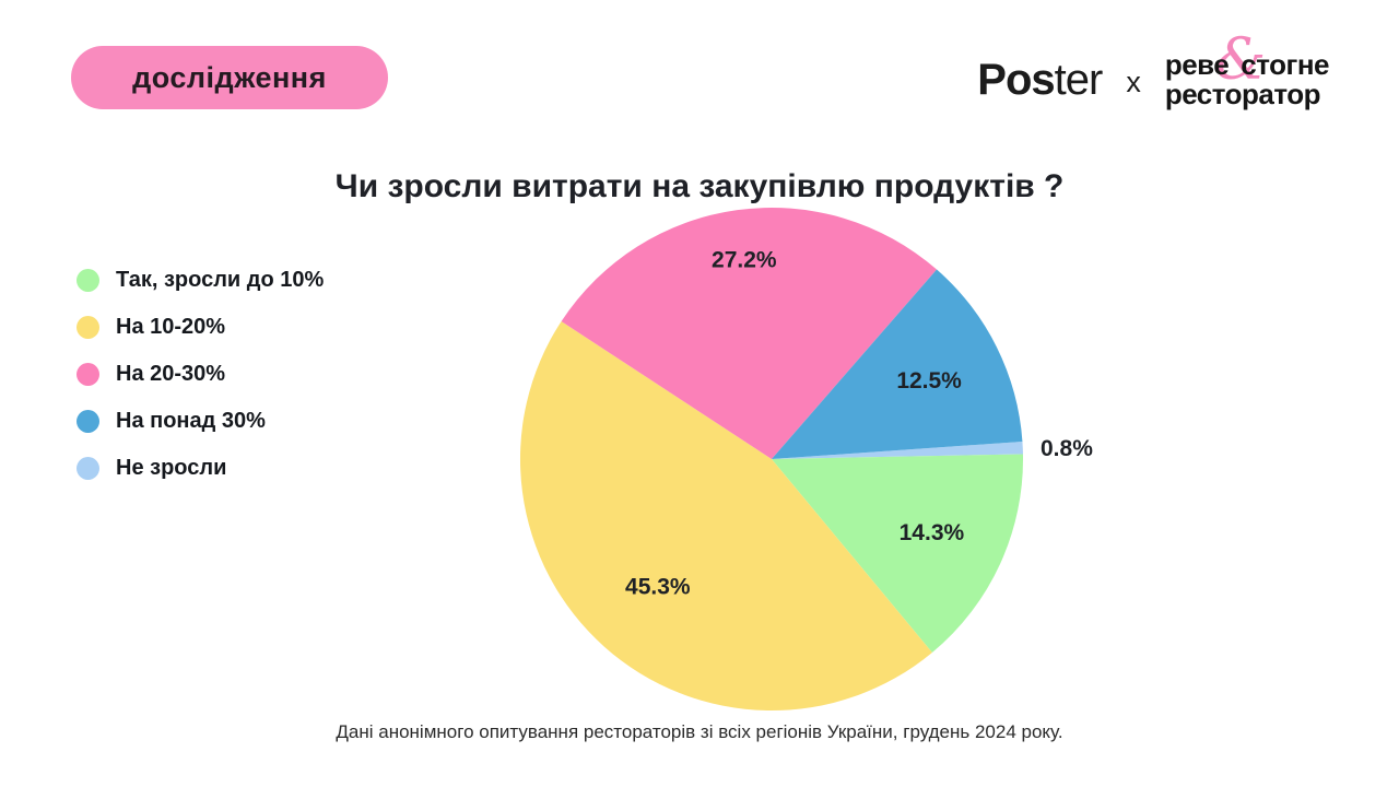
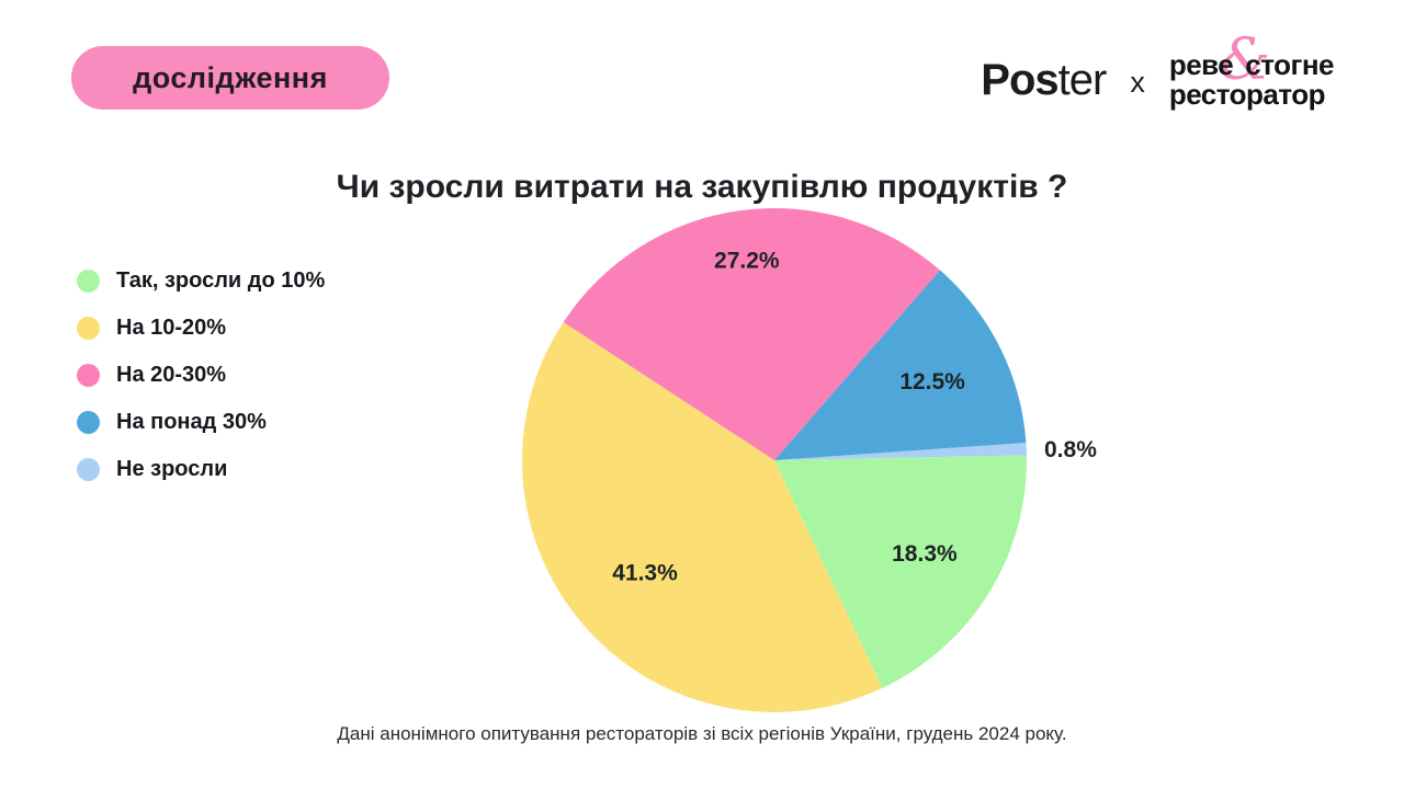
Так, зросли до 10%: 14.3% -> 18.3%
На 10-20%: 45.3% -> 41.3%
